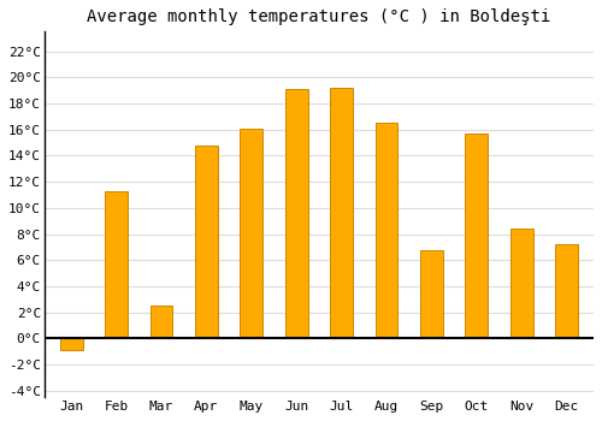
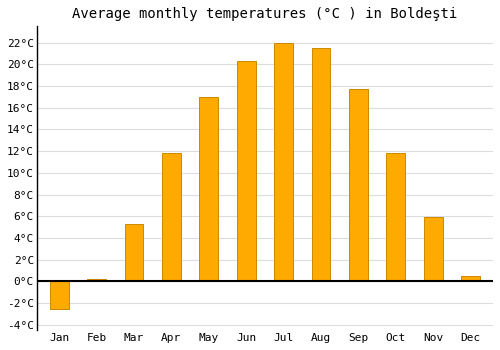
Jan: -0.9°C -> -2.5°C
Feb: 11.3°C -> 0.2°C
Mar: 2.5°C -> 5.3°C
Apr: 14.8°C -> 11.8°C
May: 16.1°C -> 17.0°C
Jun: 19.1°C -> 20.3°C
Jul: 19.2°C -> 22.0°C
Aug: 16.5°C -> 21.5°C
Sep: 6.8°C -> 17.7°C
Oct: 15.7°C -> 11.8°C
Nov: 8.4°C -> 5.9°C
Dec: 7.2°C -> 0.5°C
